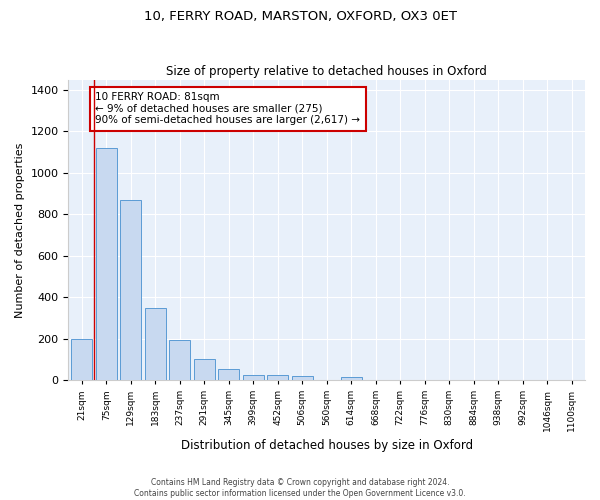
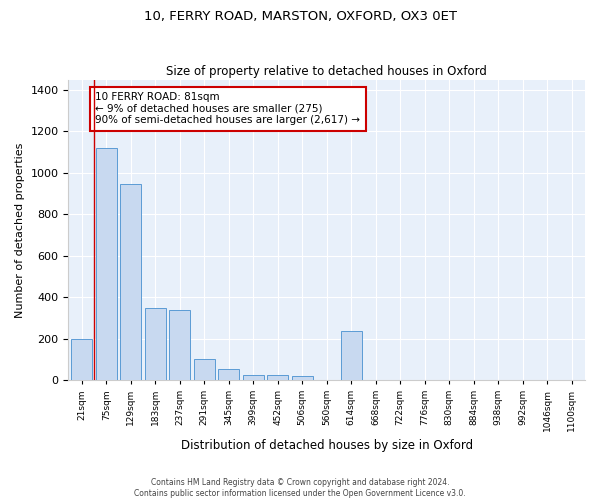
129sqm: 870 -> 945
237sqm: 192 -> 340
614sqm: 15 -> 235
